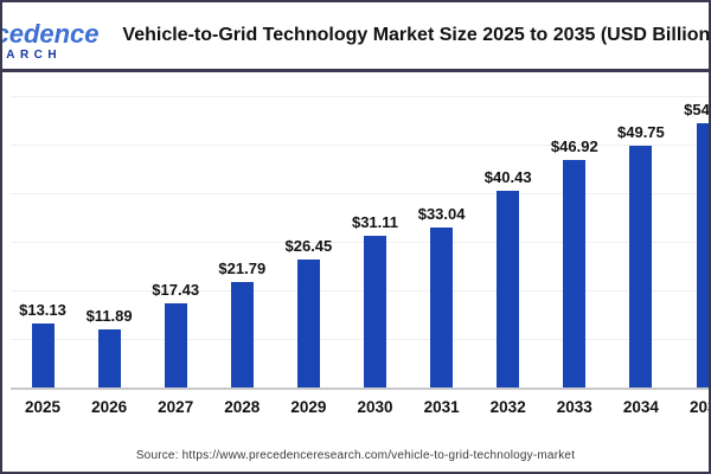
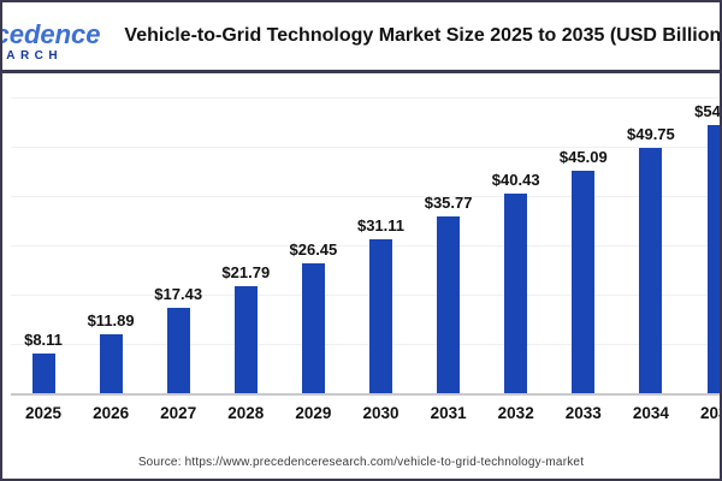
2025: $13.13 -> $8.11
2031: $33.04 -> $35.77
2033: $46.92 -> $45.09
